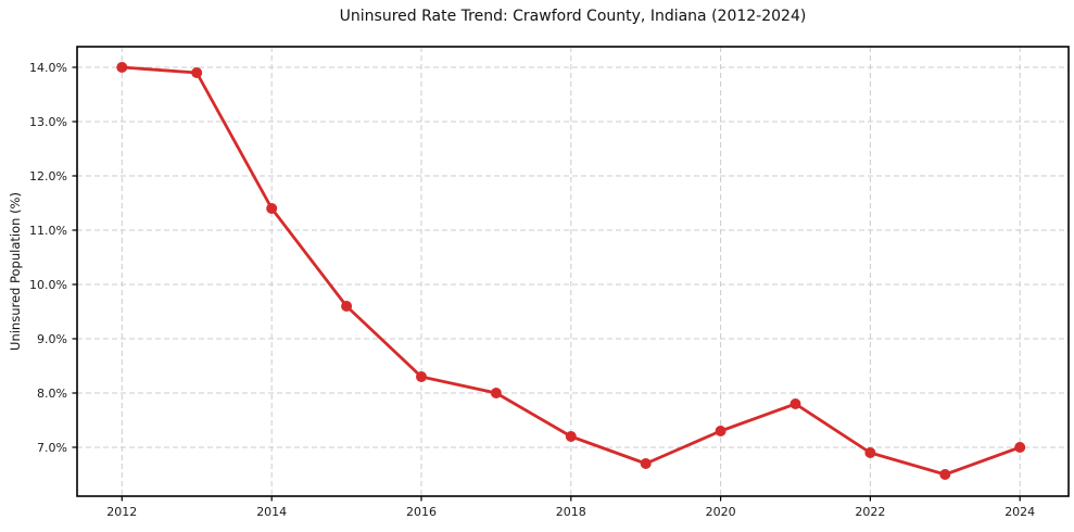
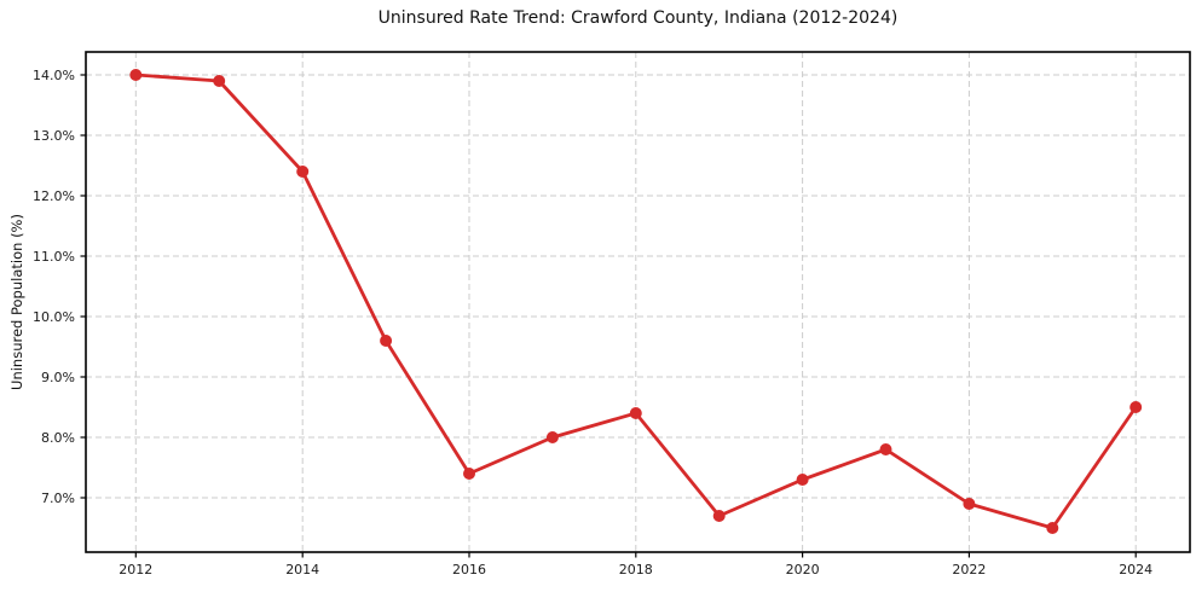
2014: 11.4% -> 12.4%
2016: 8.3% -> 7.4%
2018: 7.2% -> 8.4%
2024: 7.0% -> 8.5%
